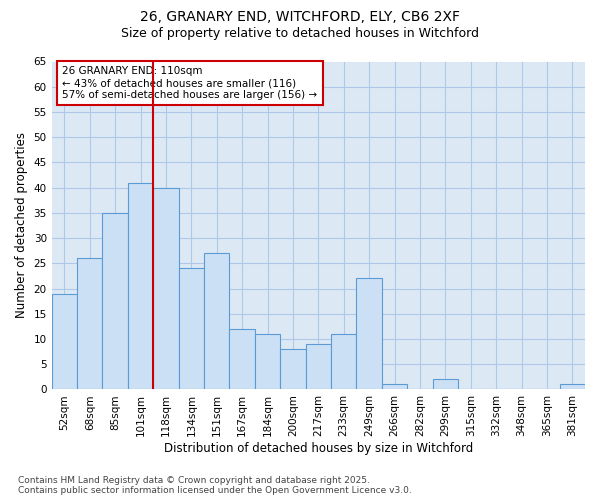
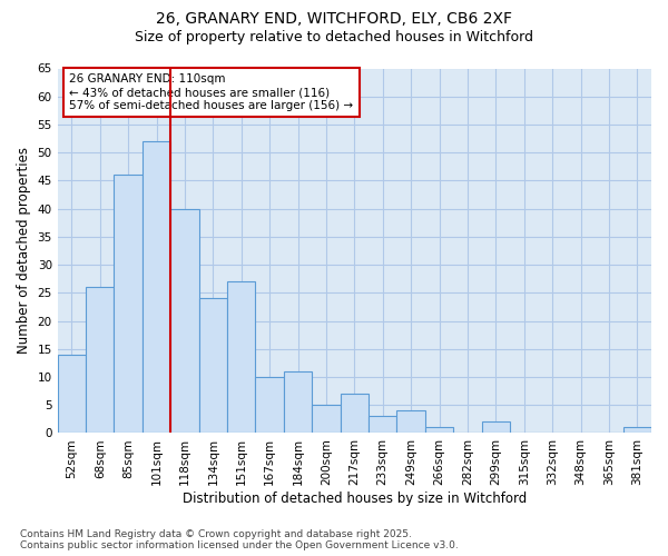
52sqm: 19 -> 14
85sqm: 35 -> 46
101sqm: 41 -> 52
167sqm: 12 -> 10
200sqm: 8 -> 5
217sqm: 9 -> 7
233sqm: 11 -> 3
249sqm: 22 -> 4
